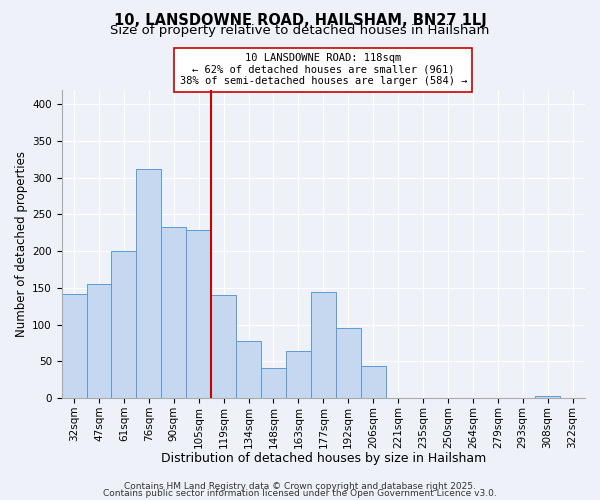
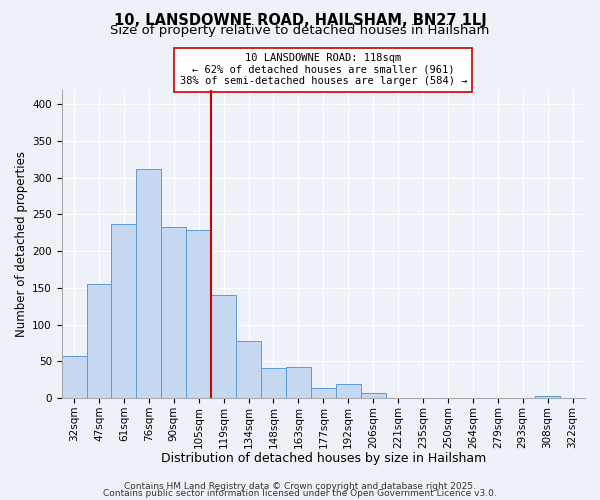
32sqm: 142 -> 57
61sqm: 200 -> 237
163sqm: 64 -> 42
177sqm: 144 -> 14
192sqm: 96 -> 19
206sqm: 44 -> 7
